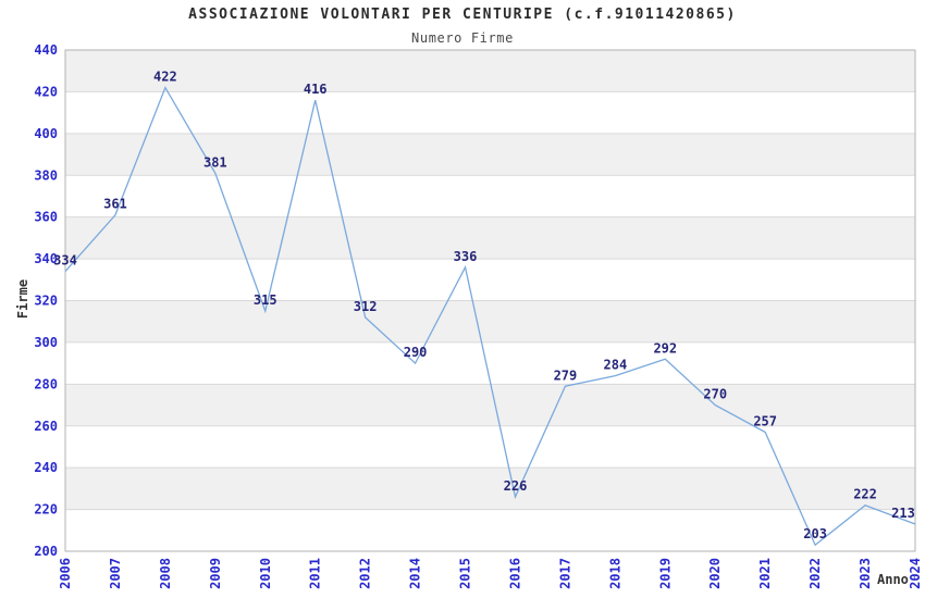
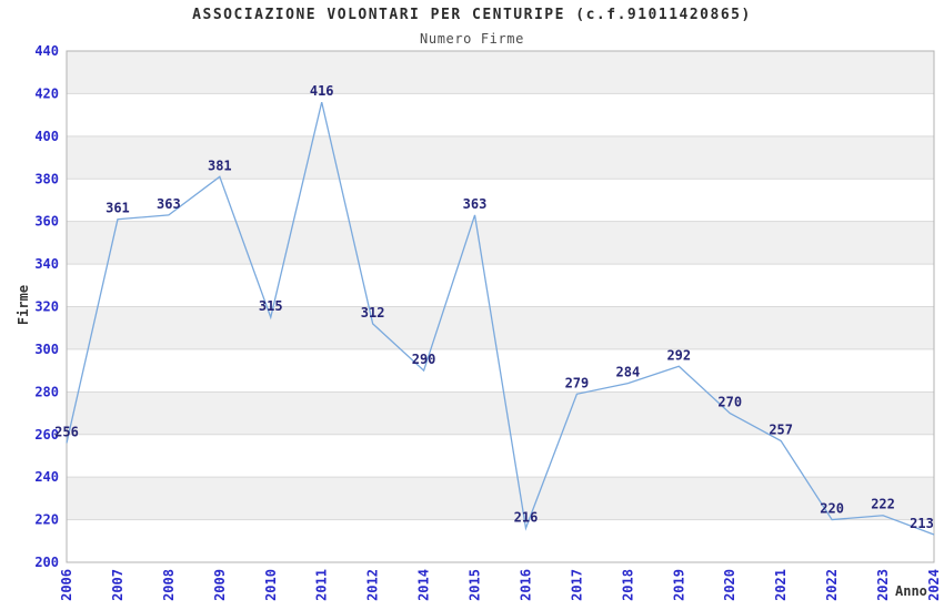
2006: 334 -> 256
2008: 422 -> 363
2015: 336 -> 363
2016: 226 -> 216
2022: 203 -> 220
